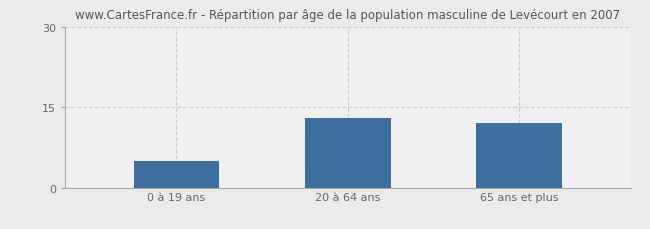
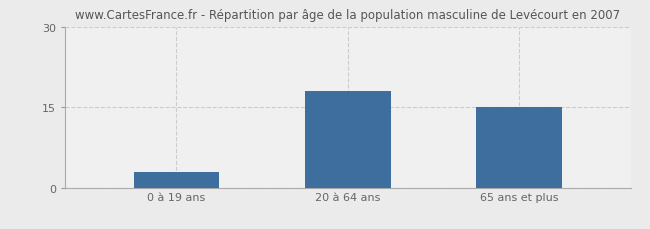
0 à 19 ans: 5 -> 3
20 à 64 ans: 13 -> 18
65 ans et plus: 12 -> 15
